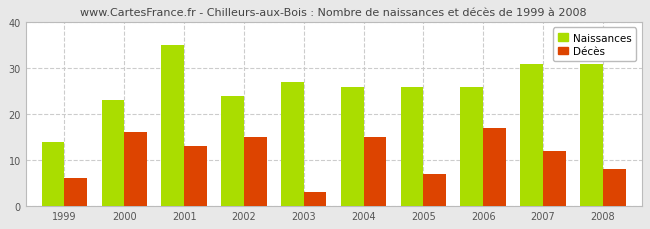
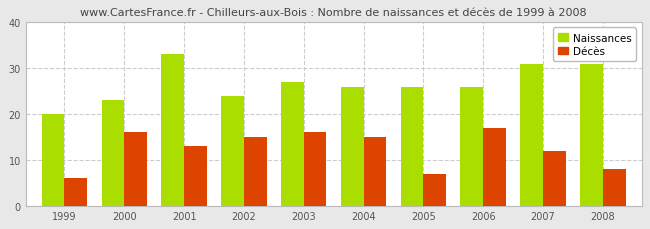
Naissances/1999: 14 -> 20
Naissances/2001: 35 -> 33
Décès/2003: 3 -> 16
